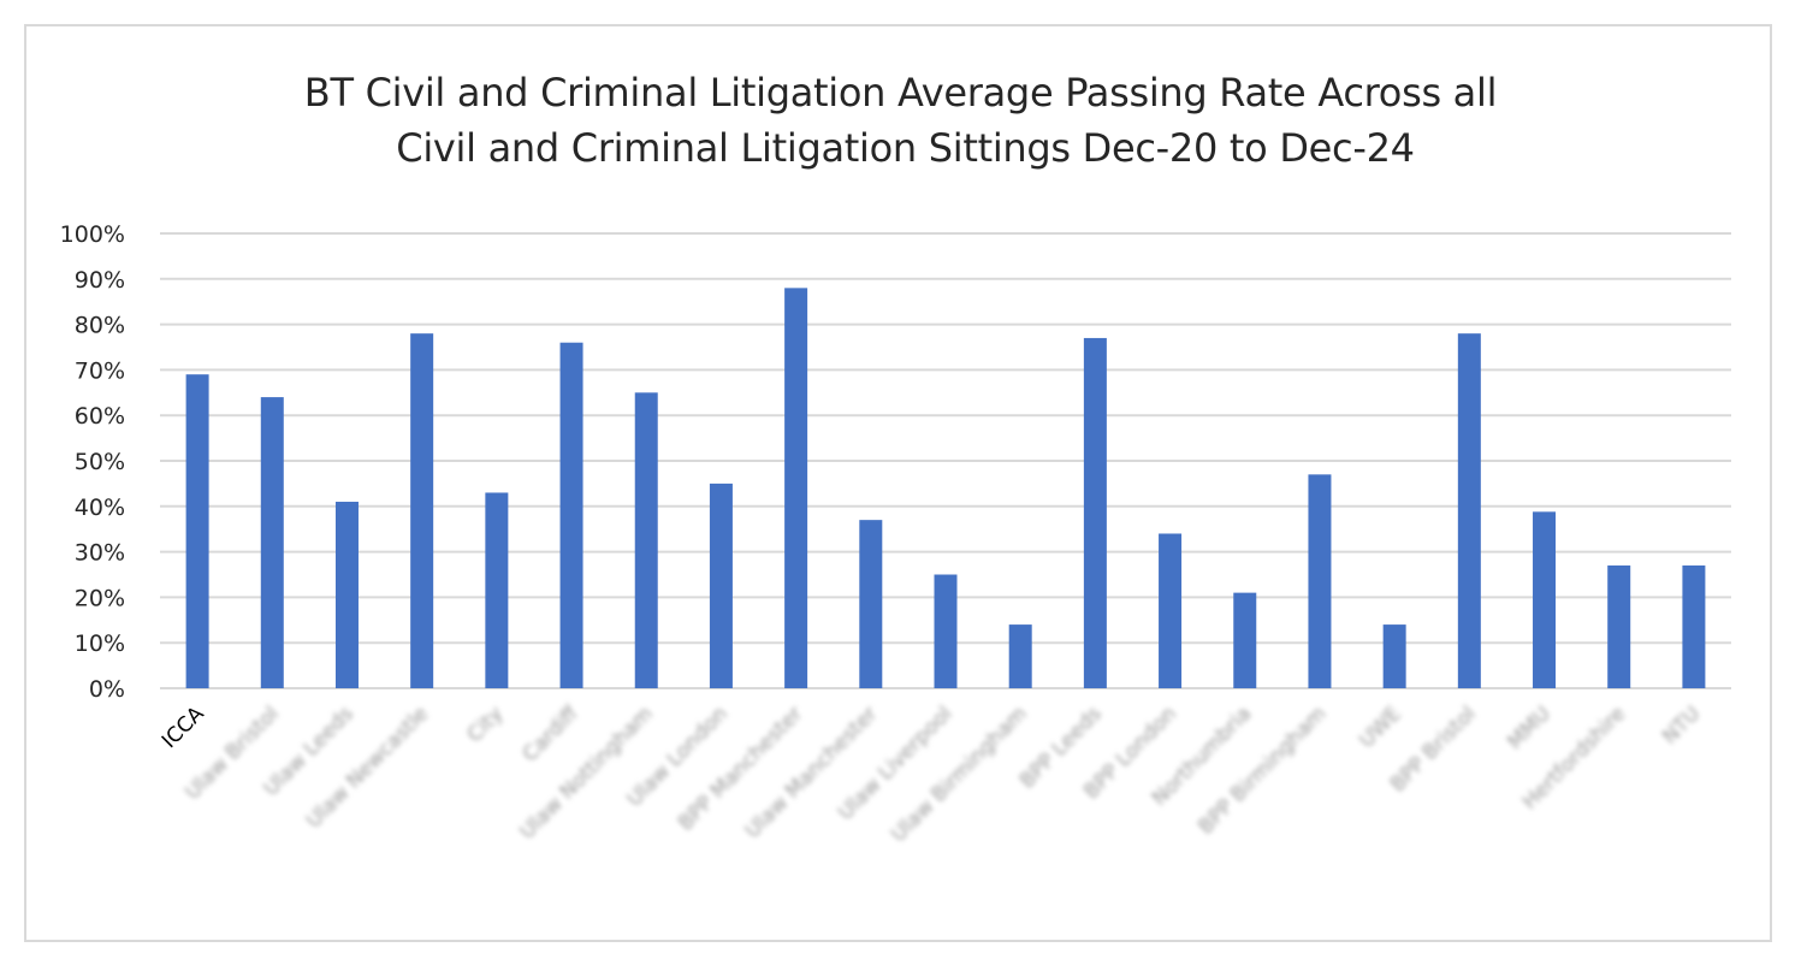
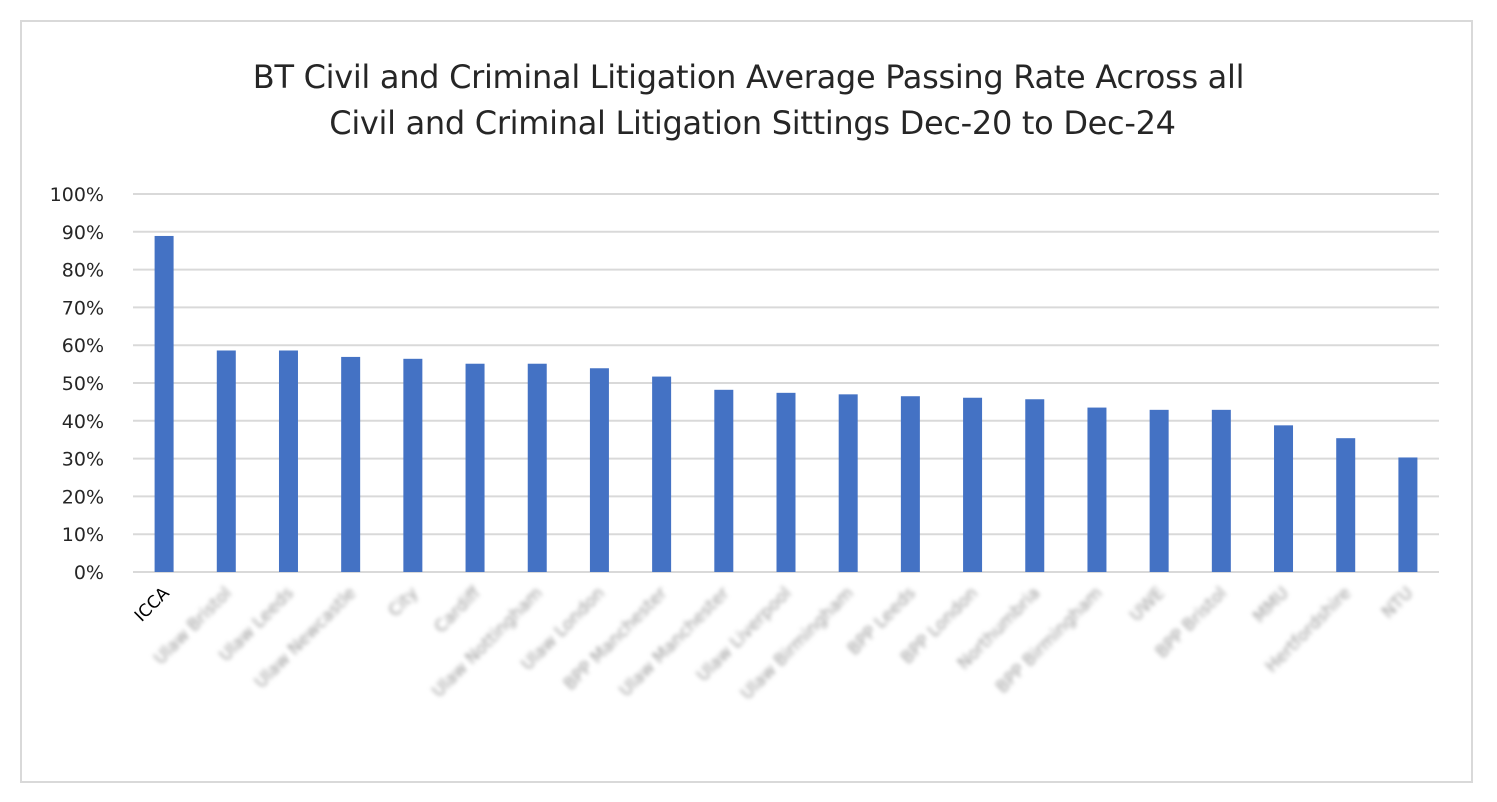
ICCA: 69% -> 89%
Ulaw Bristol: 64% -> 59%
Ulaw Leeds: 41% -> 59%
Ulaw Newcastle: 78% -> 57%
City: 43% -> 56%
Cardiff: 76% -> 55%
Ulaw Nottingham: 65% -> 55%
Ulaw London: 45% -> 54%
BPP Manchester: 88% -> 52%
Ulaw Manchester: 37% -> 48%
Ulaw Liverpool: 25% -> 47%
Ulaw Birmingham: 14% -> 47%
BPP Leeds: 77% -> 46%
BPP London: 34% -> 46%
Northumbria: 21% -> 46%
BPP Birmingham: 47% -> 44%
UWE: 14% -> 43%
BPP Bristol: 78% -> 43%
Hertfordshire: 27% -> 35%
NTU: 27% -> 30%
